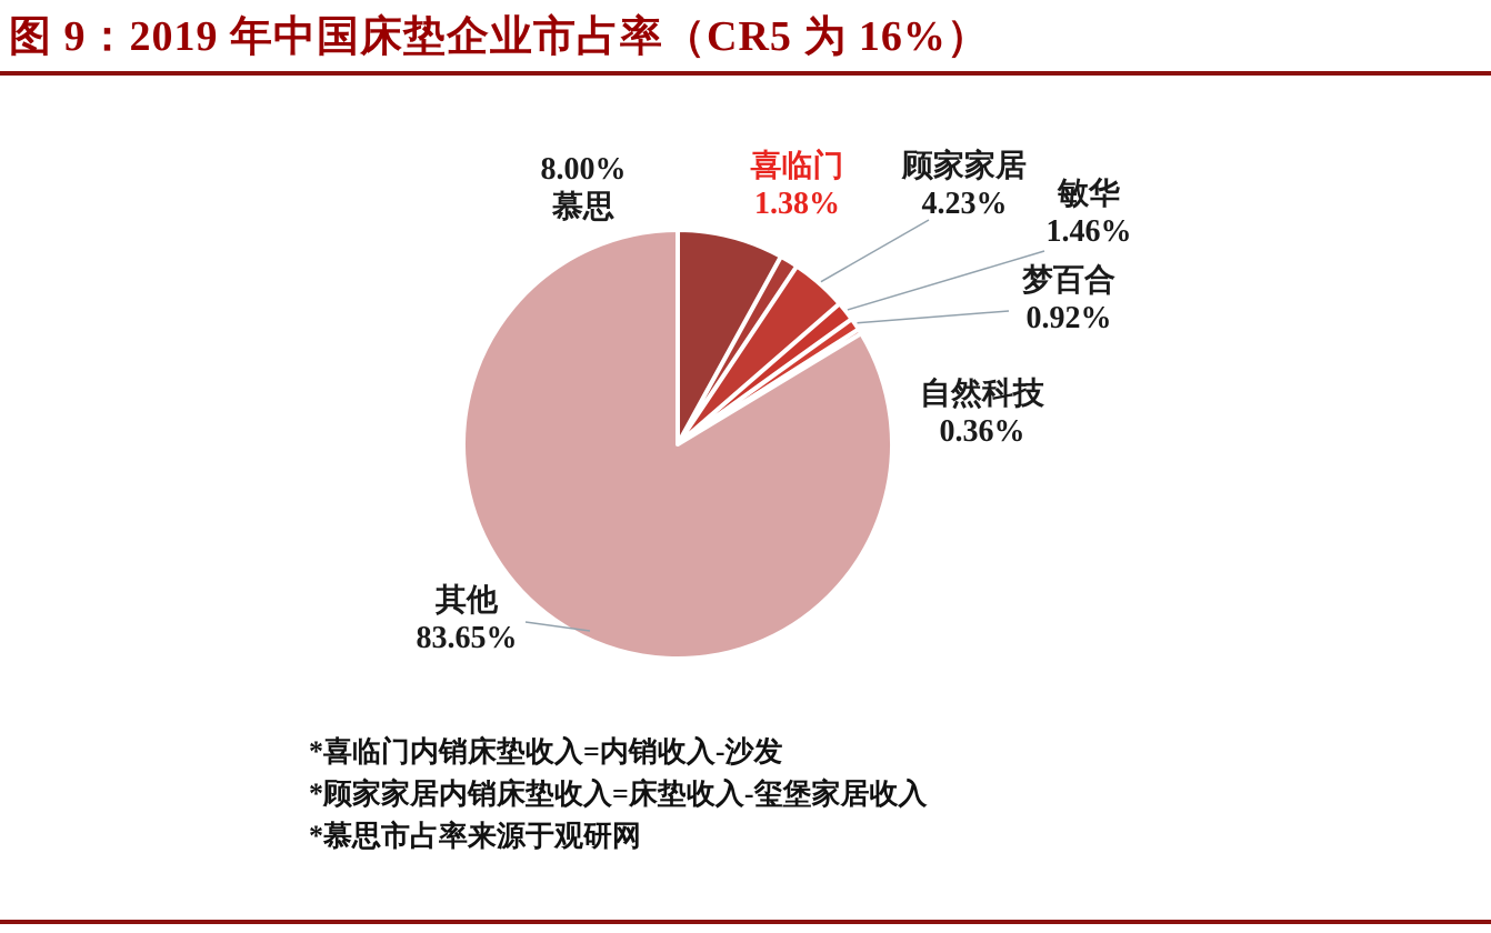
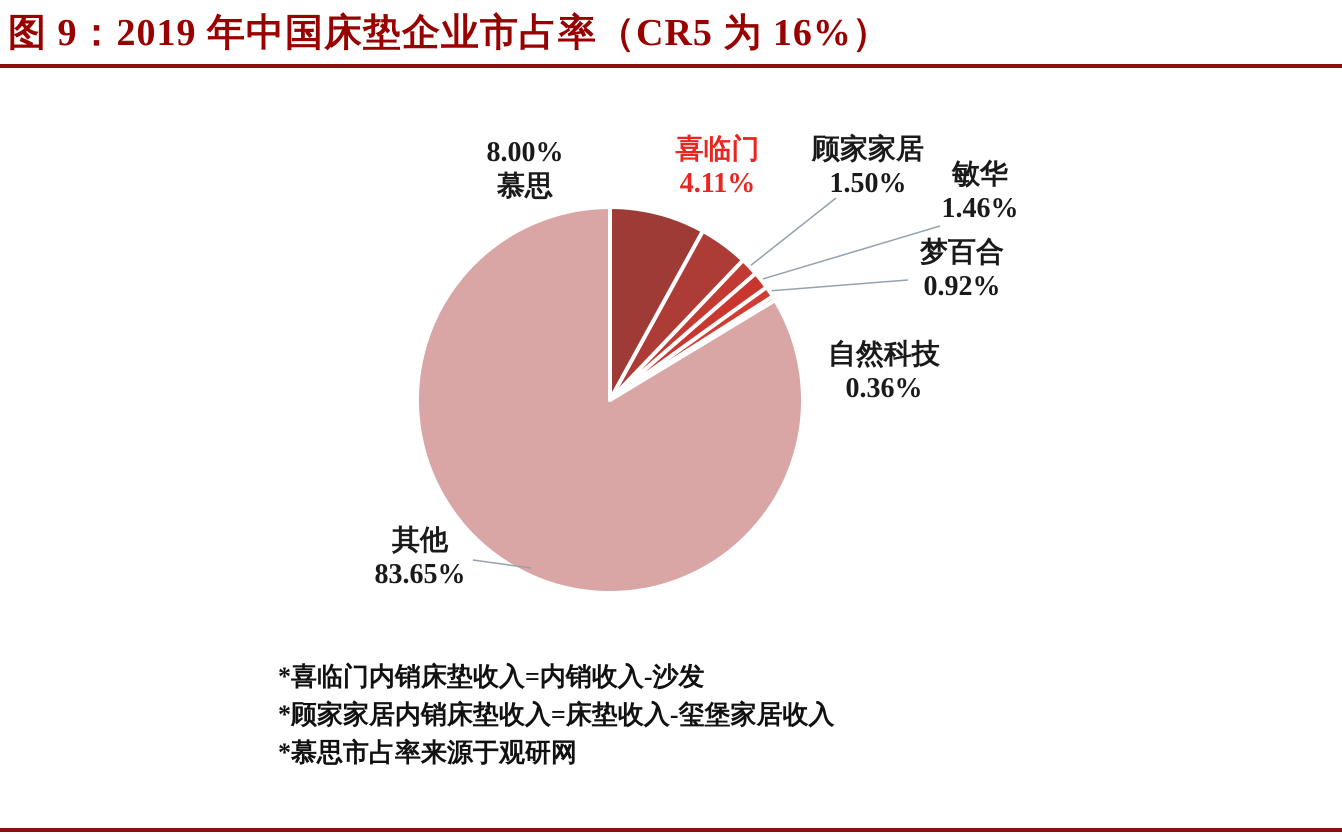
喜临门: 1.38% -> 4.11%
顾家家居: 4.23% -> 1.50%
